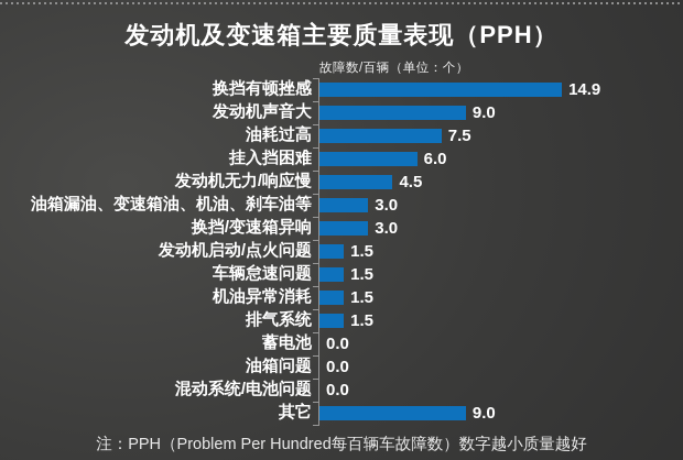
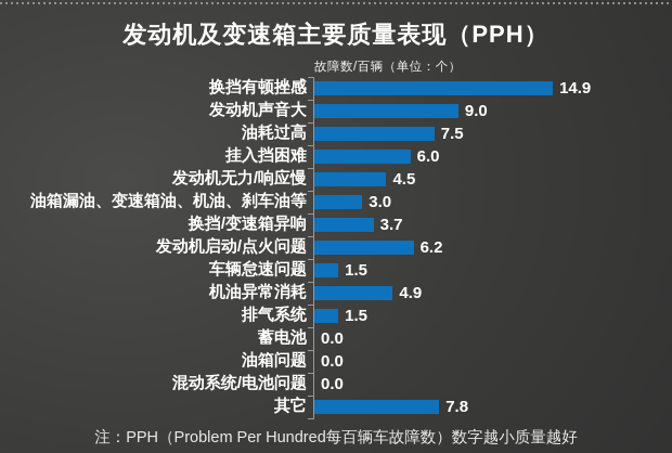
换挡/变速箱异响: 3.0 -> 3.7
发动机启动/点火问题: 1.5 -> 6.2
机油异常消耗: 1.5 -> 4.9
其它: 9.0 -> 7.8
